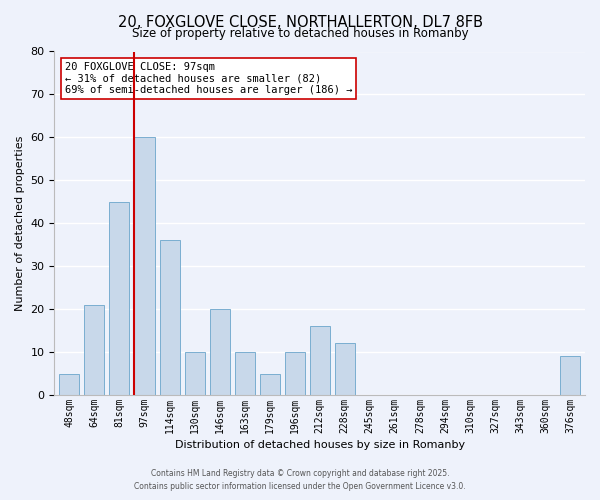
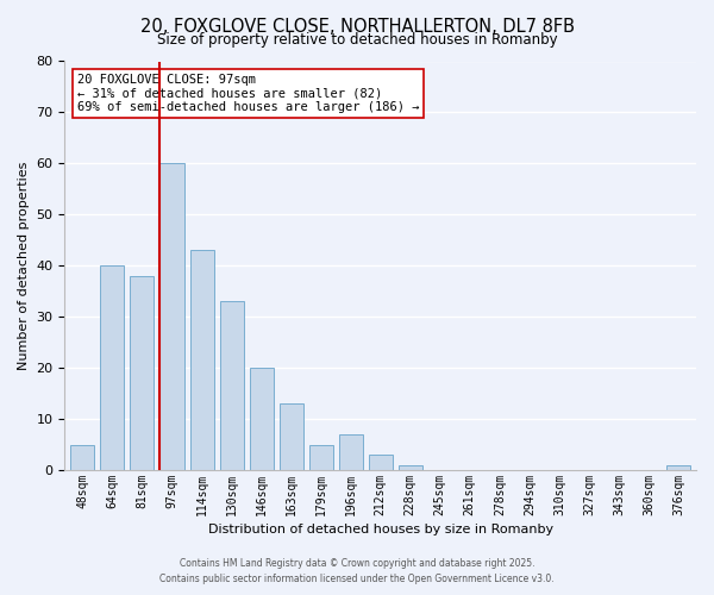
64sqm: 21 -> 40
81sqm: 45 -> 38
114sqm: 36 -> 43
130sqm: 10 -> 33
163sqm: 10 -> 13
196sqm: 10 -> 7
212sqm: 16 -> 3
228sqm: 12 -> 1
376sqm: 9 -> 1
